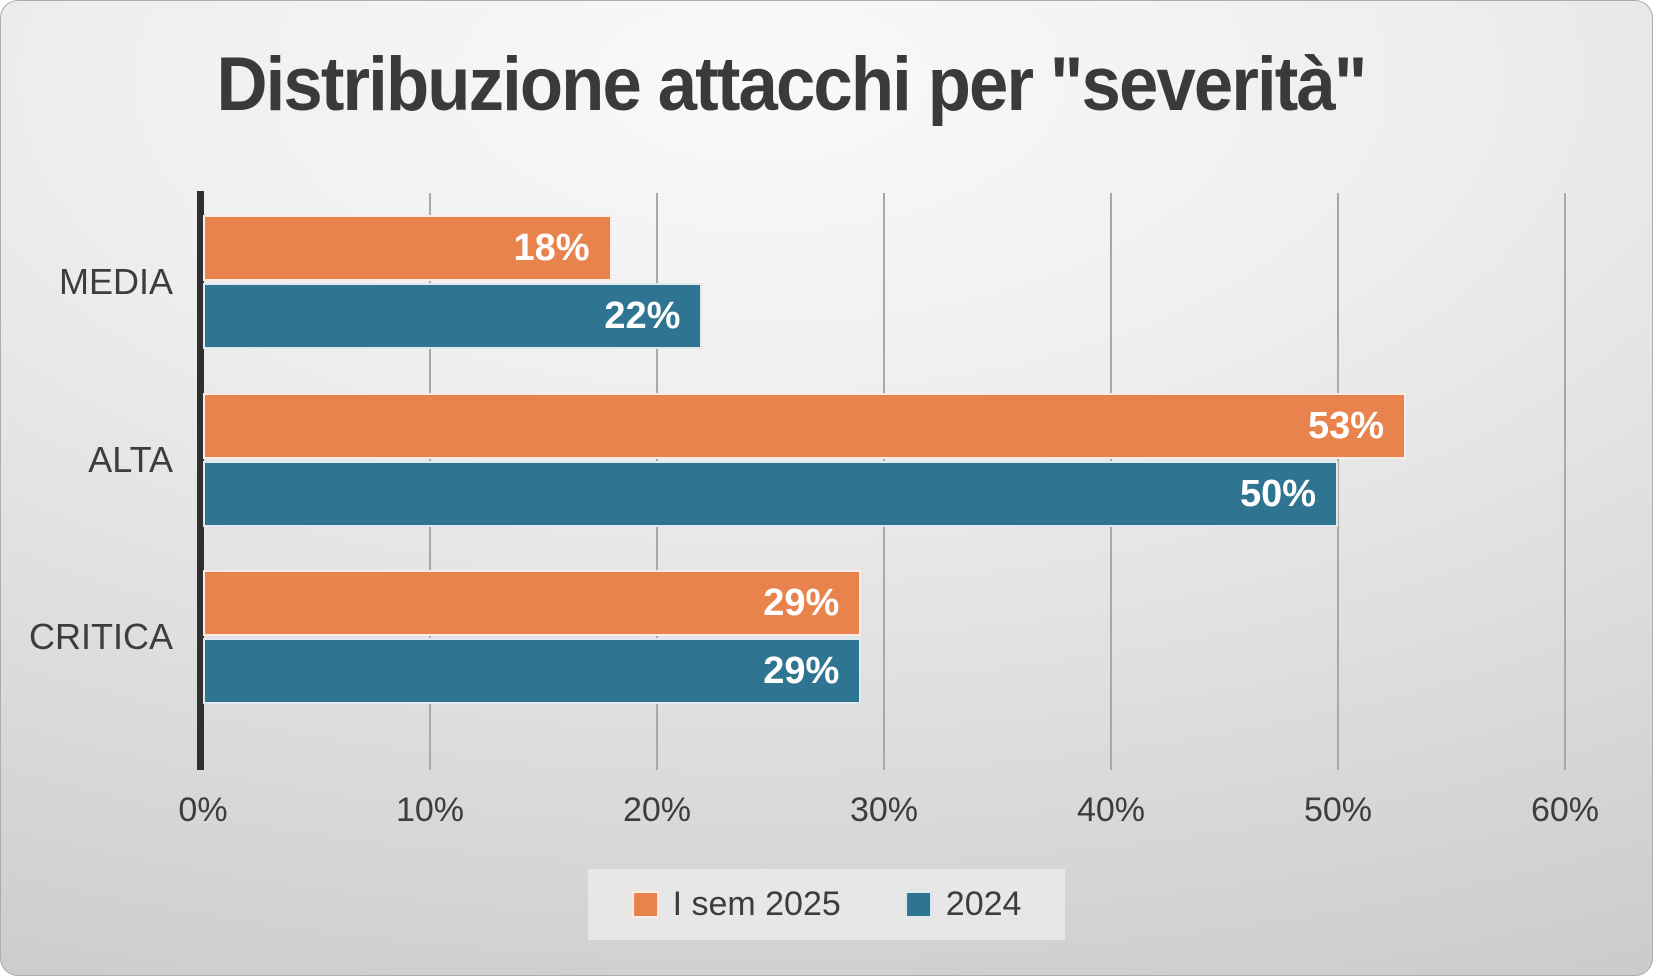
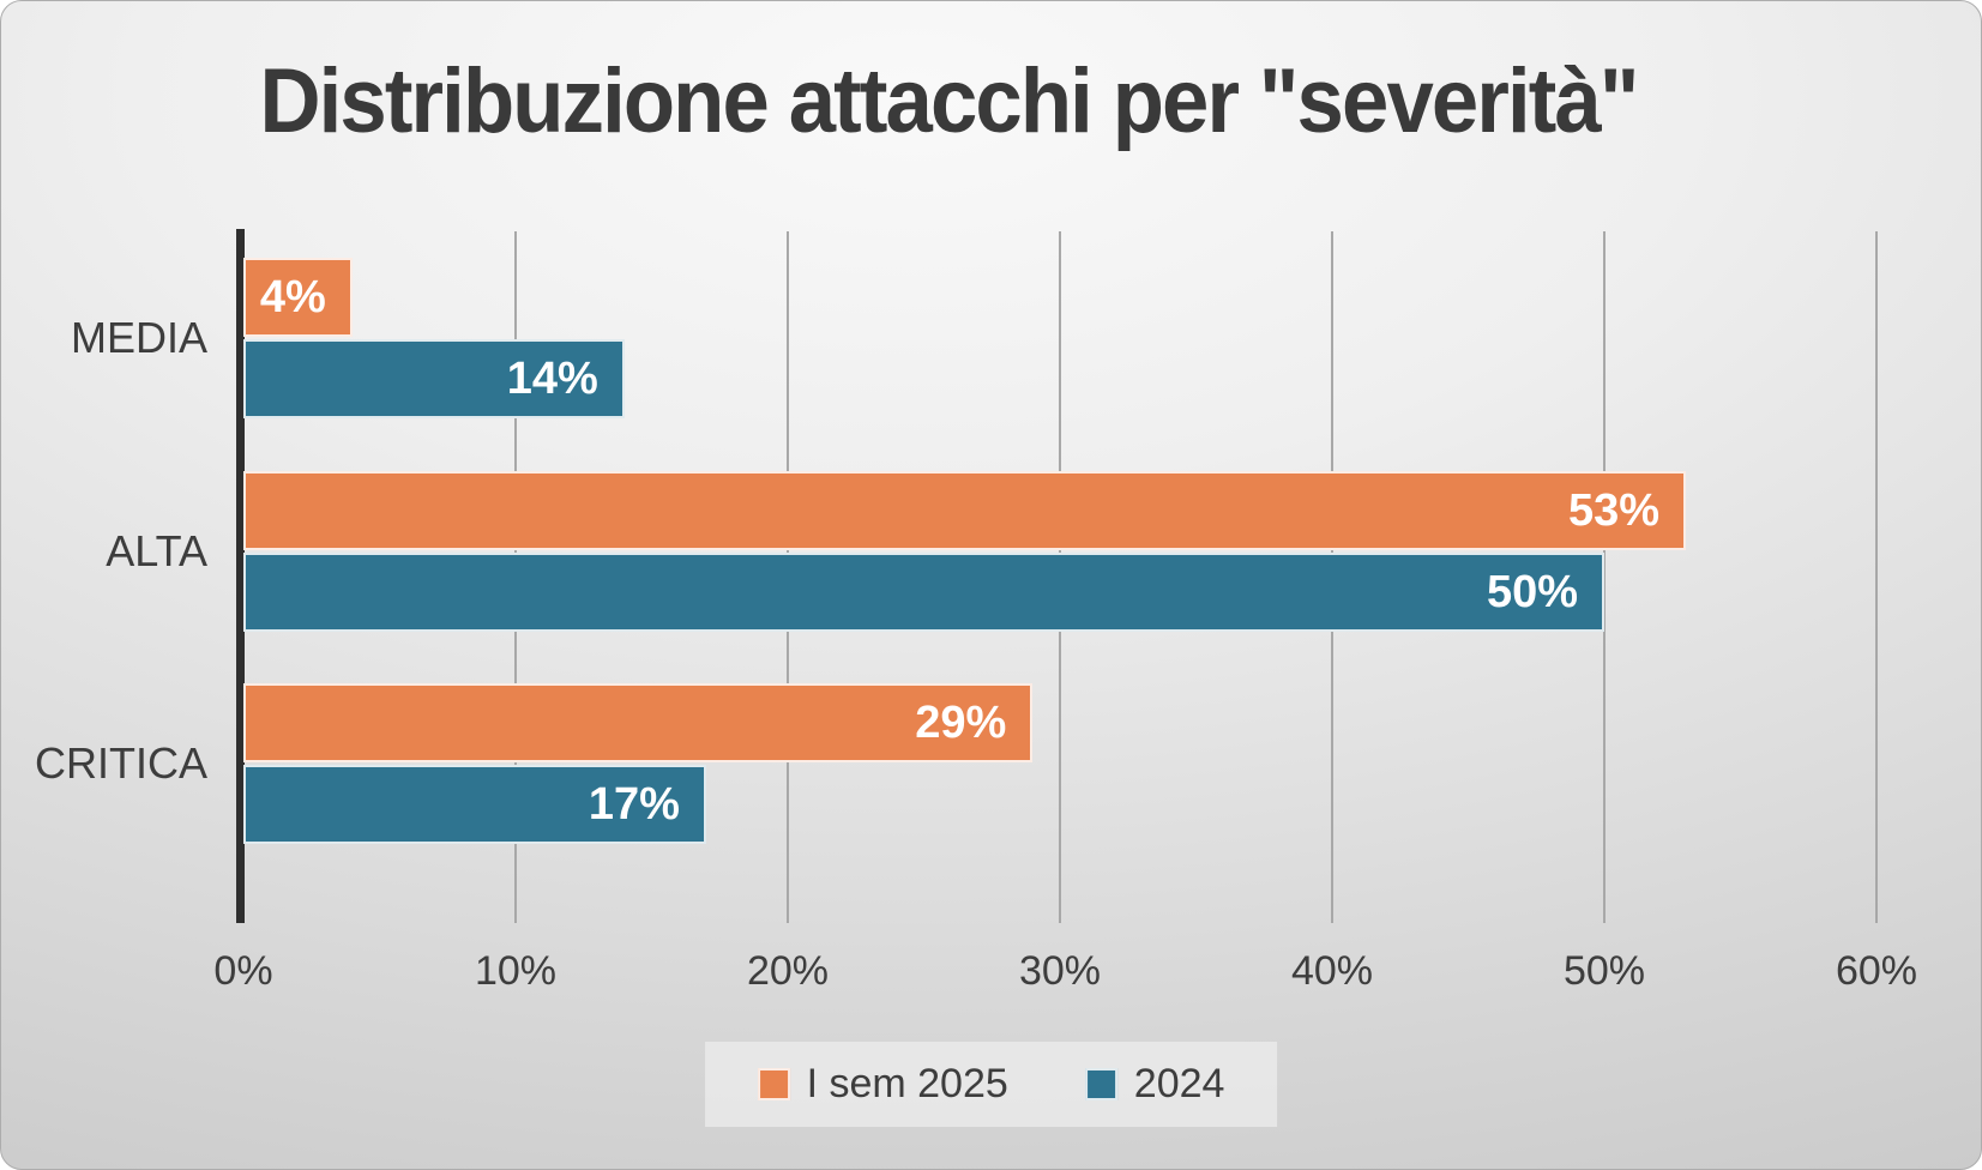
I sem 2025/MEDIA: 18% -> 4%
2024/MEDIA: 22% -> 14%
2024/CRITICA: 29% -> 17%
